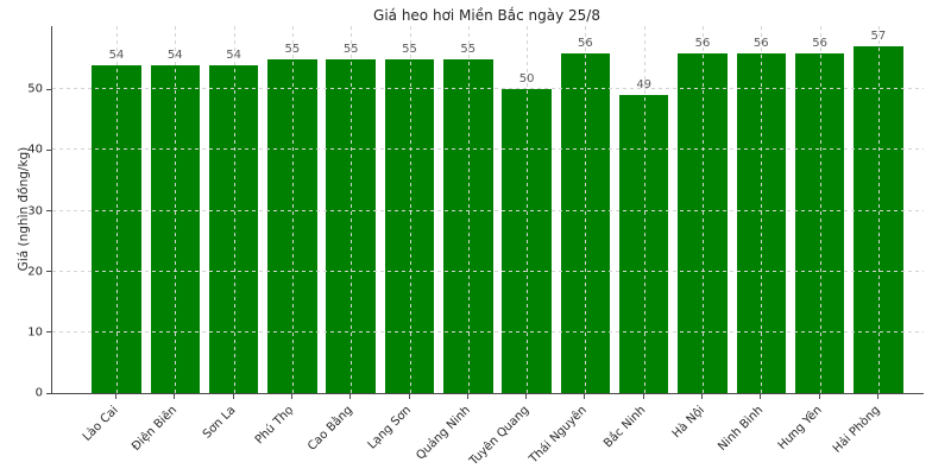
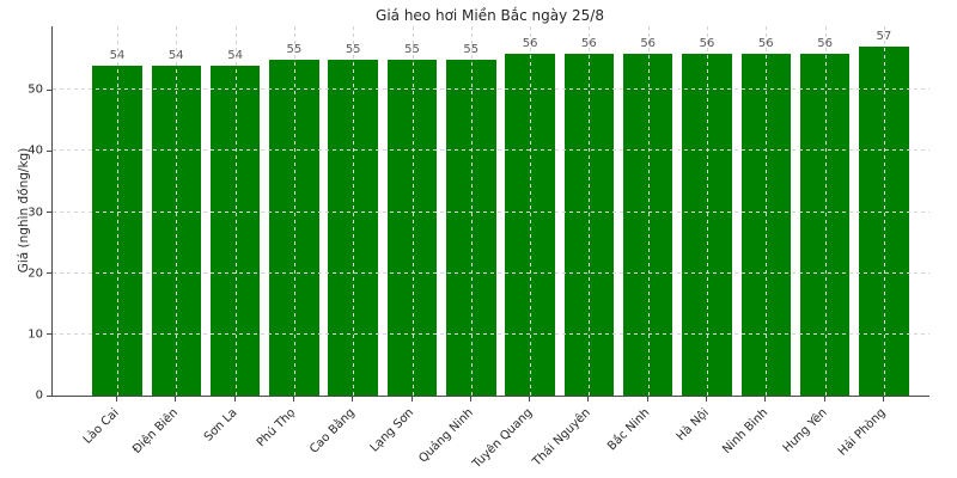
Tuyên Quang: 50 -> 56
Bắc Ninh: 49 -> 56
